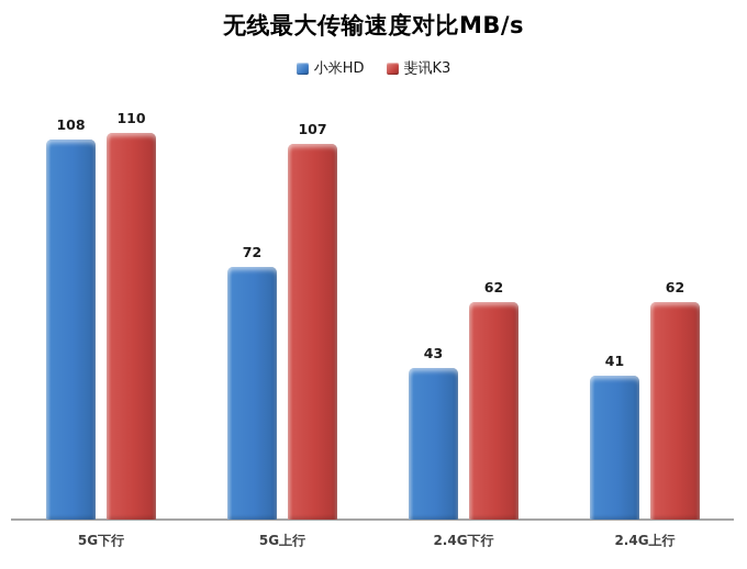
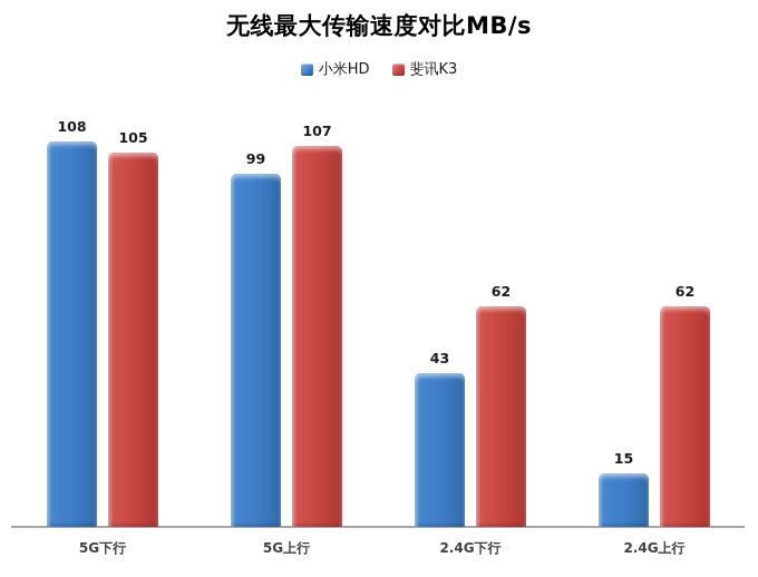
斐讯K3/5G下行: 110 -> 105
小米HD/5G上行: 72 -> 99
小米HD/2.4G上行: 41 -> 15
